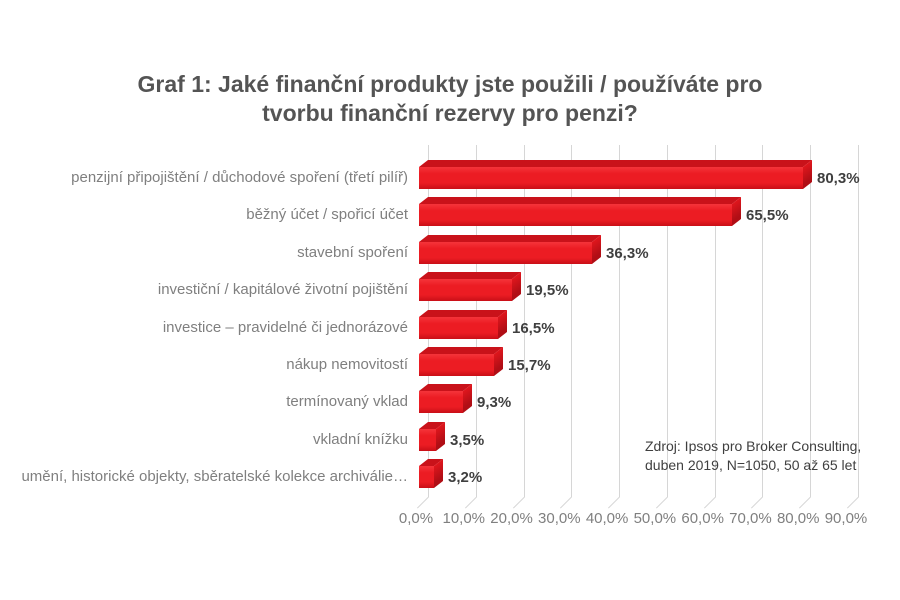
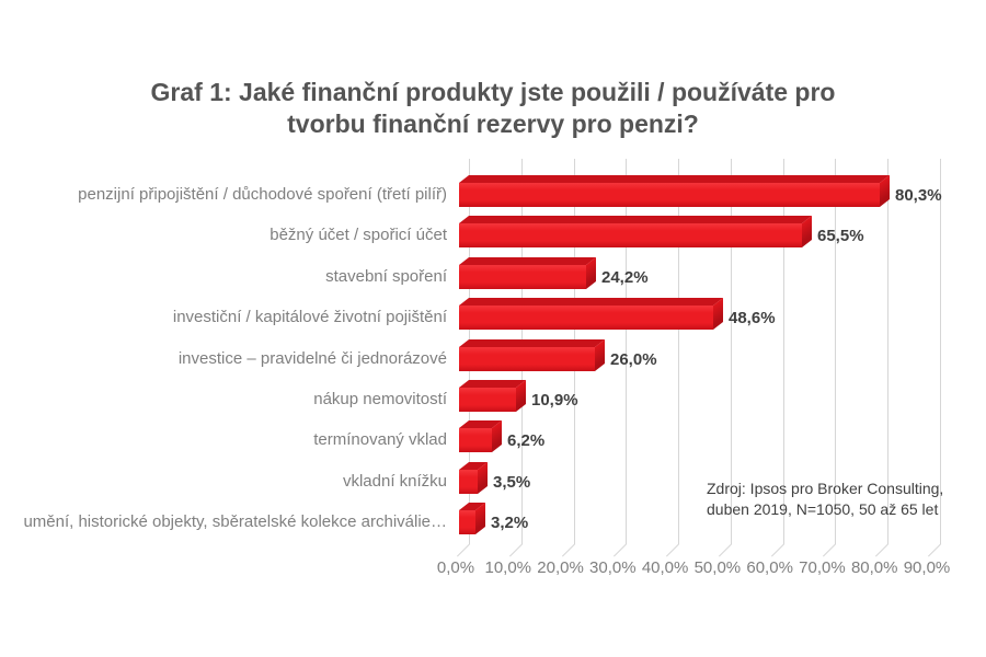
stavební spoření: 36,3% -> 24,2%
investiční / kapitálové životní pojištění: 19,5% -> 48,6%
investice – pravidelné či jednorázové: 16,5% -> 26,0%
nákup nemovitostí: 15,7% -> 10,9%
termínovaný vklad: 9,3% -> 6,2%
